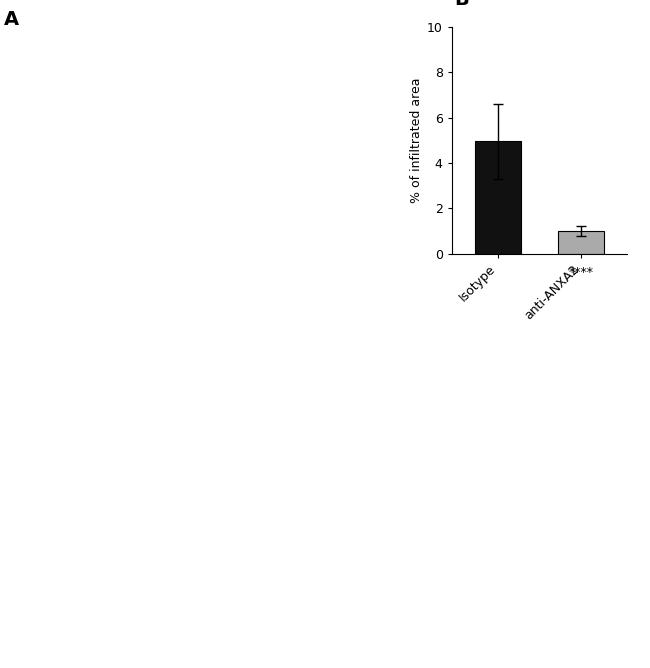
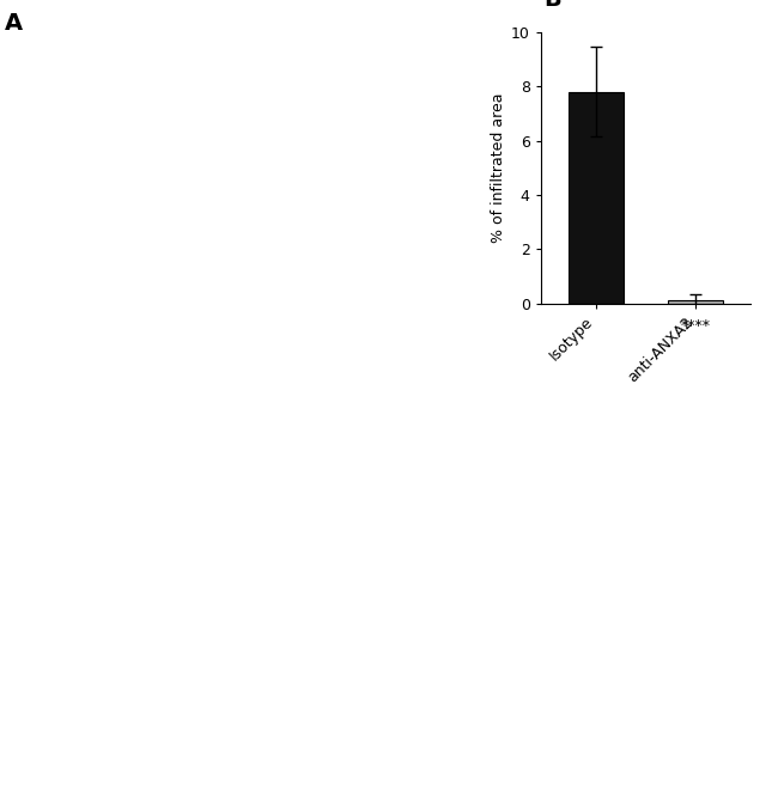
Isotype: 4.95 -> 7.80
anti-ANXA2: 1.00 -> 0.12
